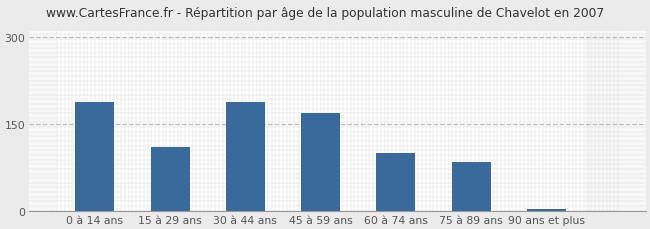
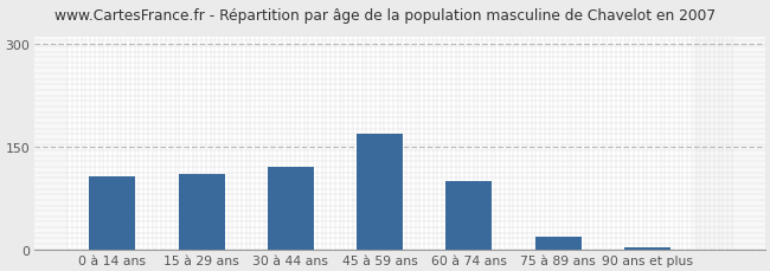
0 à 14 ans: 188 -> 107
30 à 44 ans: 188 -> 120
75 à 89 ans: 84 -> 18
